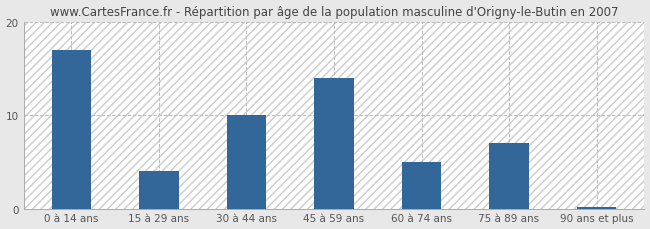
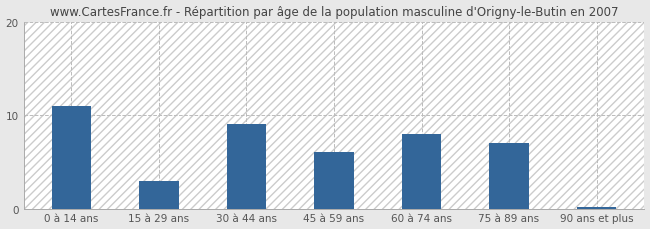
0 à 14 ans: 17.0 -> 11.0
15 à 29 ans: 4.0 -> 3.0
30 à 44 ans: 10.0 -> 9.0
45 à 59 ans: 14.0 -> 6.0
60 à 74 ans: 5.0 -> 8.0
